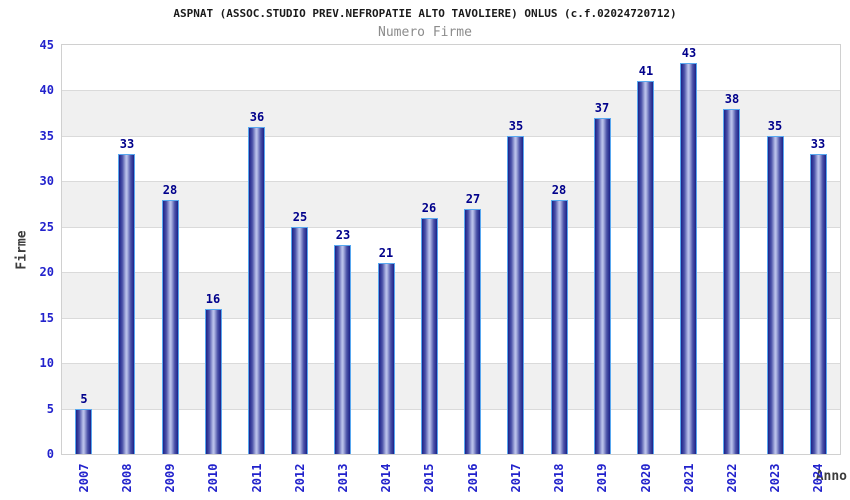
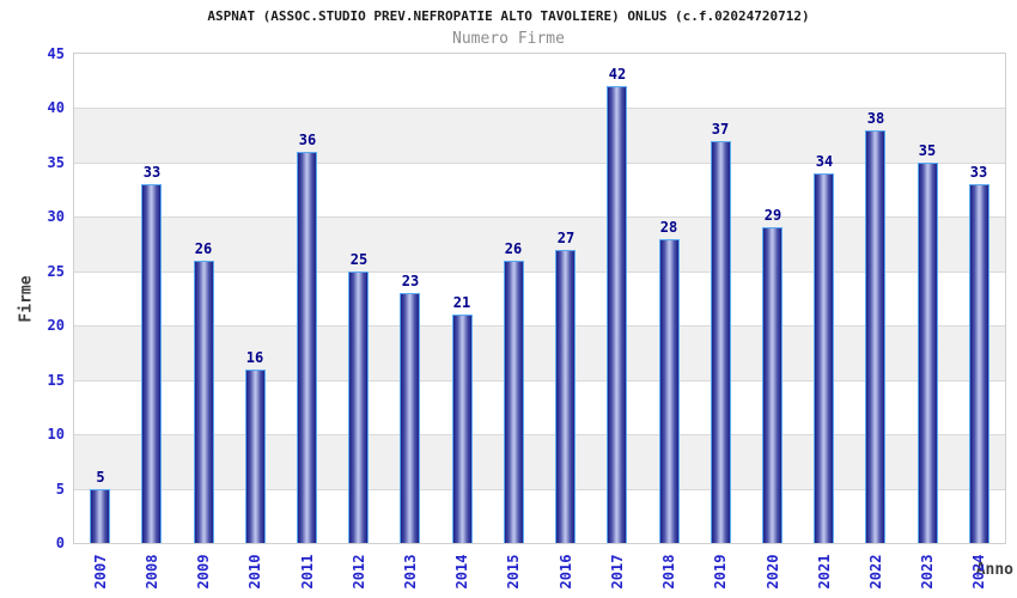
2009: 28 -> 26
2017: 35 -> 42
2020: 41 -> 29
2021: 43 -> 34
